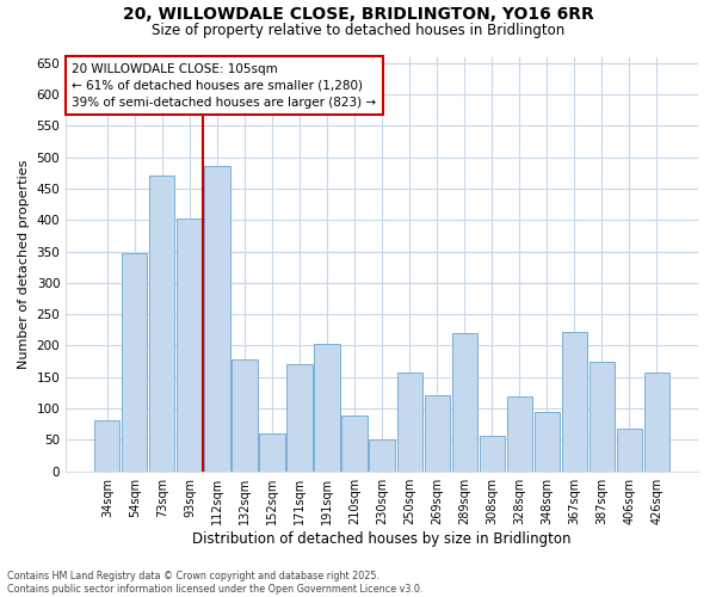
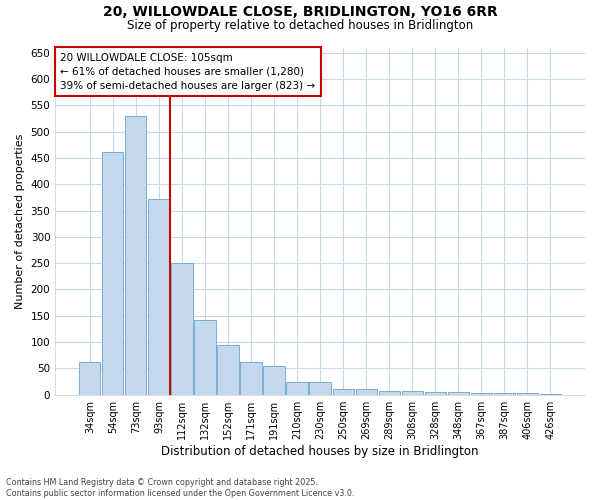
34sqm: 82 -> 62
54sqm: 348 -> 462
73sqm: 470 -> 530
93sqm: 402 -> 372
112sqm: 486 -> 250
132sqm: 178 -> 142
152sqm: 60 -> 95
171sqm: 170 -> 62
191sqm: 202 -> 55
210sqm: 88 -> 25
230sqm: 50 -> 25
250sqm: 158 -> 10
269sqm: 122 -> 10
289sqm: 220 -> 7
308sqm: 56 -> 7
328sqm: 120 -> 5
348sqm: 94 -> 5
367sqm: 222 -> 3
387sqm: 174 -> 3
406sqm: 68 -> 3
426sqm: 158 -> 2
